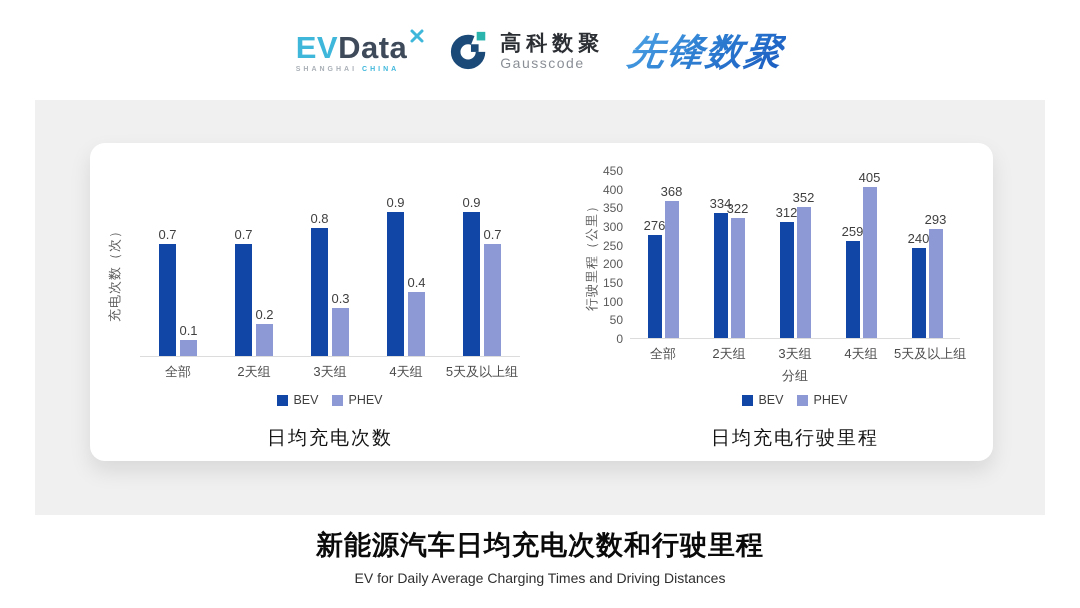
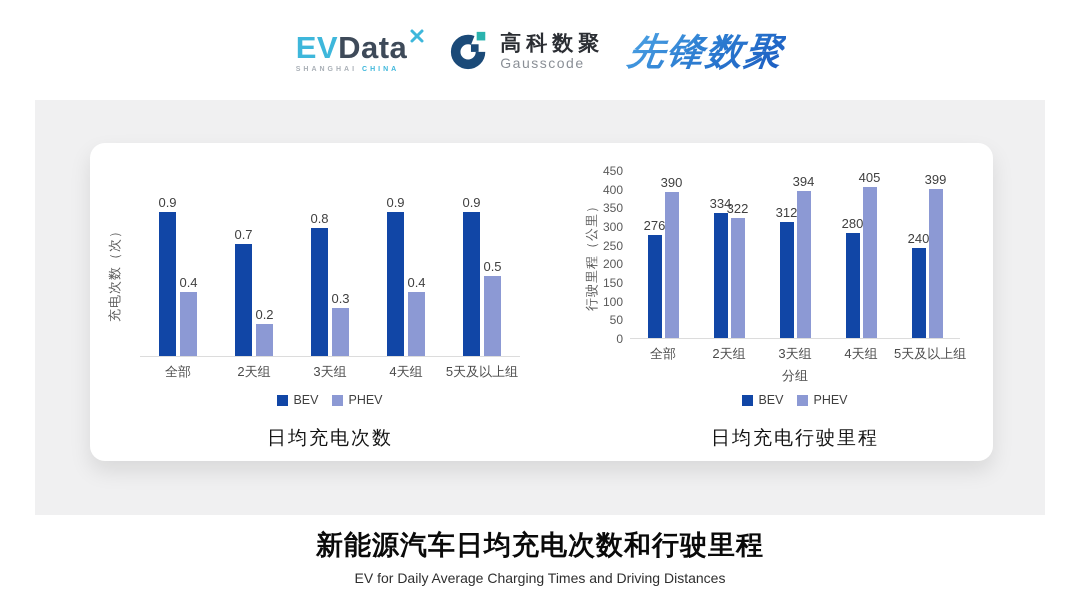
日均充电次数/BEV/全部: 0.7 -> 0.9
日均充电次数/PHEV/全部: 0.1 -> 0.4
日均充电次数/PHEV/5天及以上组: 0.7 -> 0.5
日均充电行驶里程/PHEV/全部: 368 -> 390
日均充电行驶里程/PHEV/3天组: 352 -> 394
日均充电行驶里程/BEV/4天组: 259 -> 280
日均充电行驶里程/PHEV/5天及以上组: 293 -> 399
